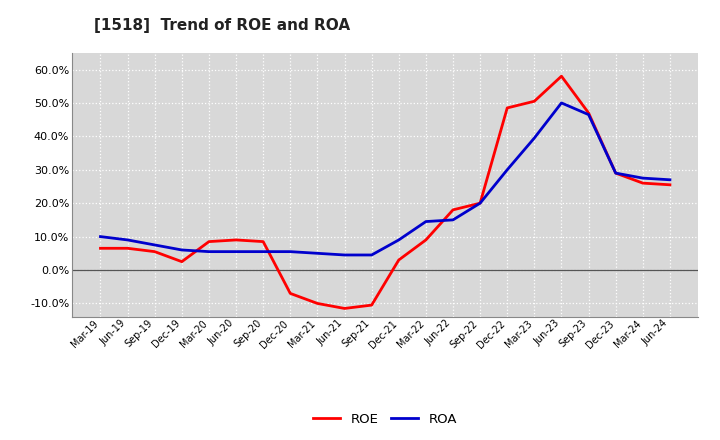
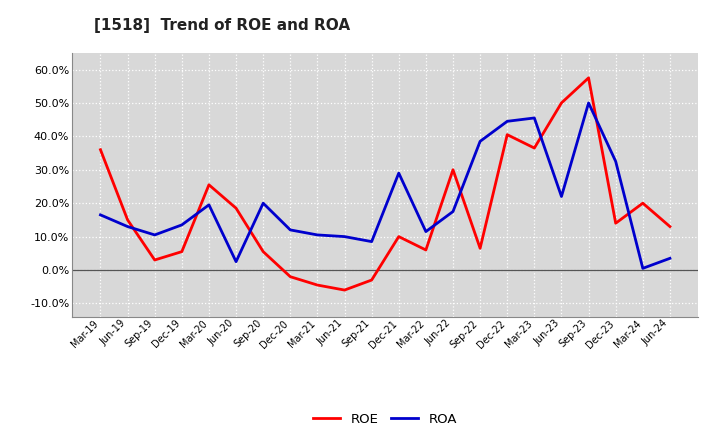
ROE/Mar-19: 6.5% -> 36.0%
ROA/Mar-19: 10.0% -> 16.5%
ROE/Jun-19: 6.5% -> 15.0%
ROA/Jun-19: 9.0% -> 13.0%
ROE/Sep-19: 5.5% -> 3.0%
ROA/Sep-19: 7.5% -> 10.5%
ROE/Dec-19: 2.5% -> 5.5%
ROA/Dec-19: 6.0% -> 13.5%
ROE/Mar-20: 8.5% -> 25.5%
ROA/Mar-20: 5.5% -> 19.5%
ROE/Jun-20: 9.0% -> 18.5%
ROA/Jun-20: 5.5% -> 2.5%
ROE/Sep-20: 8.5% -> 5.5%
ROA/Sep-20: 5.5% -> 20.0%
ROE/Dec-20: -7.0% -> -2.0%
ROA/Dec-20: 5.5% -> 12.0%
ROE/Mar-21: -10.0% -> -4.5%
ROA/Mar-21: 5.0% -> 10.5%
ROE/Jun-21: -11.5% -> -6.0%
ROA/Jun-21: 4.5% -> 10.0%
ROE/Sep-21: -10.5% -> -3.0%
ROA/Sep-21: 4.5% -> 8.5%
ROE/Dec-21: 3.0% -> 10.0%
ROA/Dec-21: 9.0% -> 29.0%
ROE/Mar-22: 9.0% -> 6.0%
ROA/Mar-22: 14.5% -> 11.5%
ROE/Jun-22: 18.0% -> 30.0%
ROA/Jun-22: 15.0% -> 17.5%
ROE/Sep-22: 20.0% -> 6.5%
ROA/Sep-22: 20.0% -> 38.5%
ROE/Dec-22: 48.5% -> 40.5%
ROA/Dec-22: 30.0% -> 44.5%
ROE/Mar-23: 50.5% -> 36.5%
ROA/Mar-23: 39.5% -> 45.5%
ROE/Jun-23: 58.0% -> 50.0%
ROA/Jun-23: 50.0% -> 22.0%
ROE/Sep-23: 47.0% -> 57.5%
ROA/Sep-23: 46.5% -> 50.0%
ROE/Dec-23: 29.0% -> 14.0%
ROA/Dec-23: 29.0% -> 32.5%
ROE/Mar-24: 26.0% -> 20.0%
ROA/Mar-24: 27.5% -> 0.5%
ROE/Jun-24: 25.5% -> 13.0%
ROA/Jun-24: 27.0% -> 3.5%
